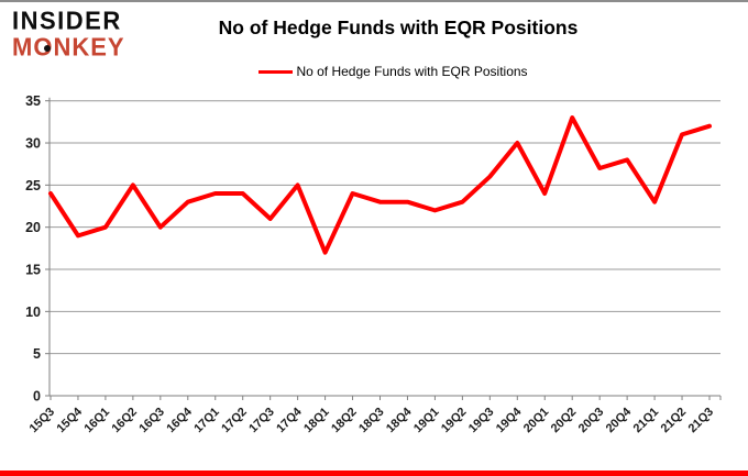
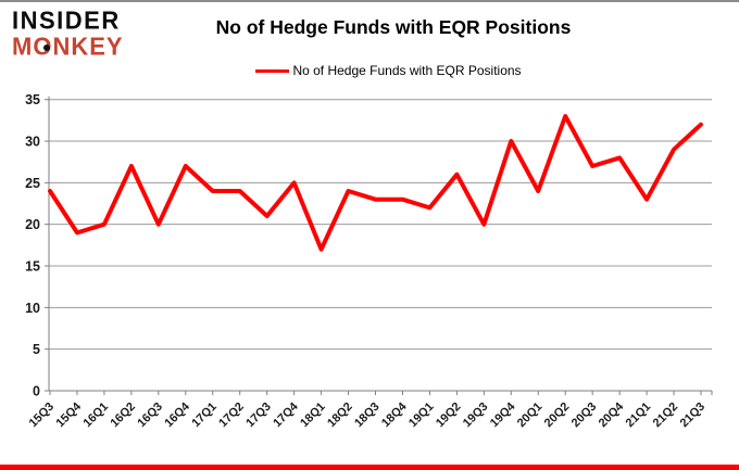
16Q2: 25 -> 27
16Q4: 23 -> 27
19Q2: 23 -> 26
19Q3: 26 -> 20
21Q2: 31 -> 29
